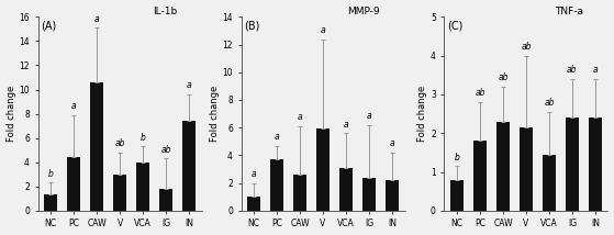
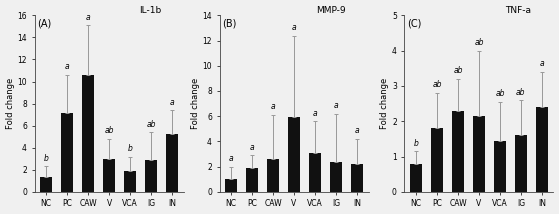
IL-1b/PC: 4.4 -> 7.1
IL-1b/VCA: 4.0 -> 1.9
IL-1b/IG: 1.8 -> 2.9
IL-1b/IN: 7.4 -> 5.2
MMP-9/PC: 3.7 -> 1.9
TNF-a/IG: 2.40 -> 1.60
